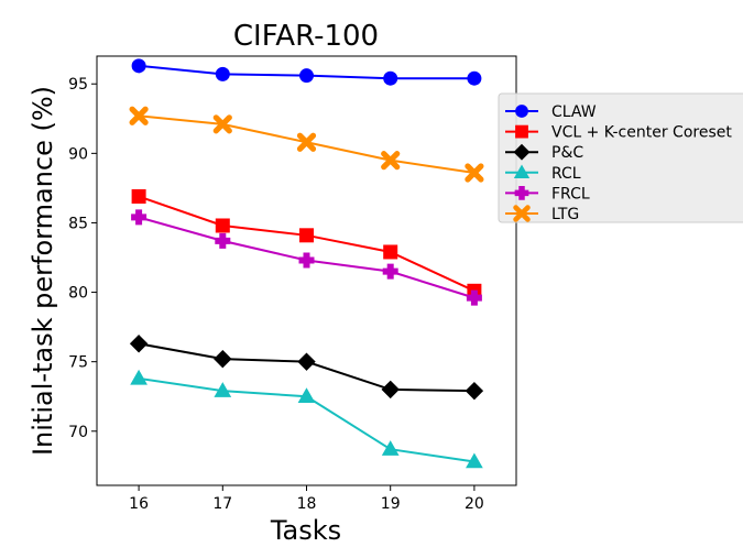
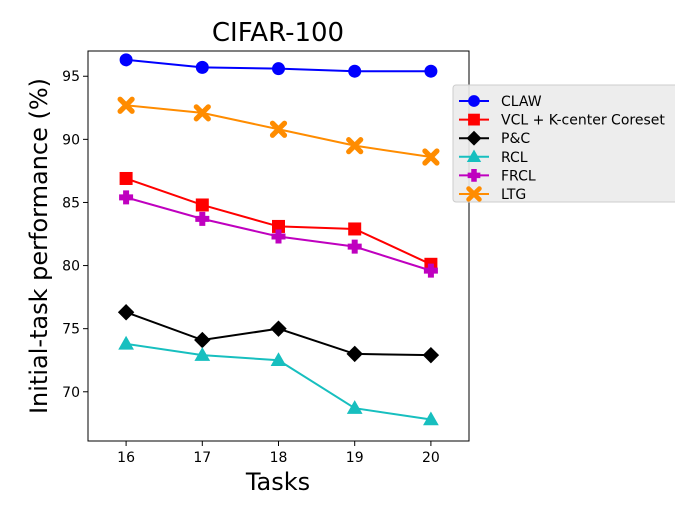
P&C/17: 75.2 -> 74.1
VCL + K-center Coreset/18: 84.1 -> 83.1
